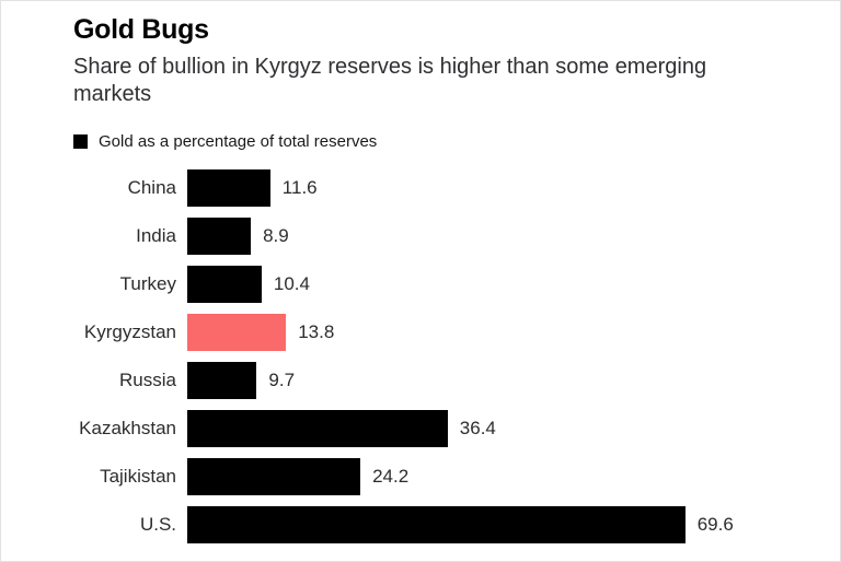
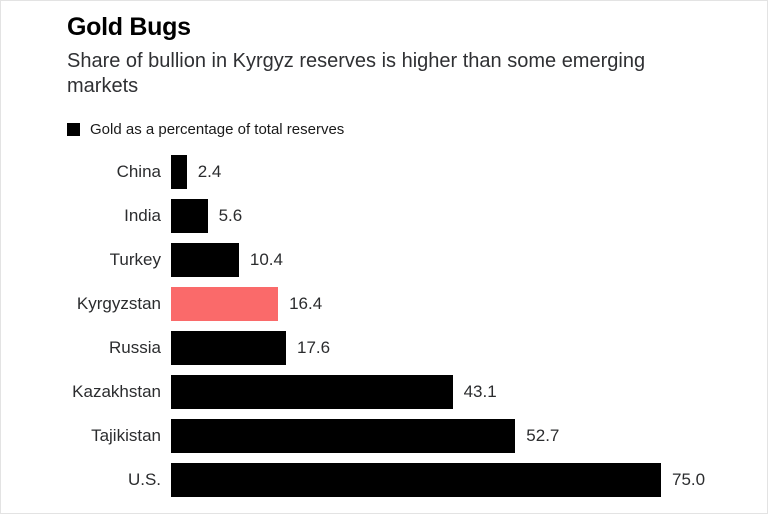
China: 11.6 -> 2.4
India: 8.9 -> 5.6
Kyrgyzstan: 13.8 -> 16.4
Russia: 9.7 -> 17.6
Kazakhstan: 36.4 -> 43.1
Tajikistan: 24.2 -> 52.7
U.S.: 69.6 -> 75.0
